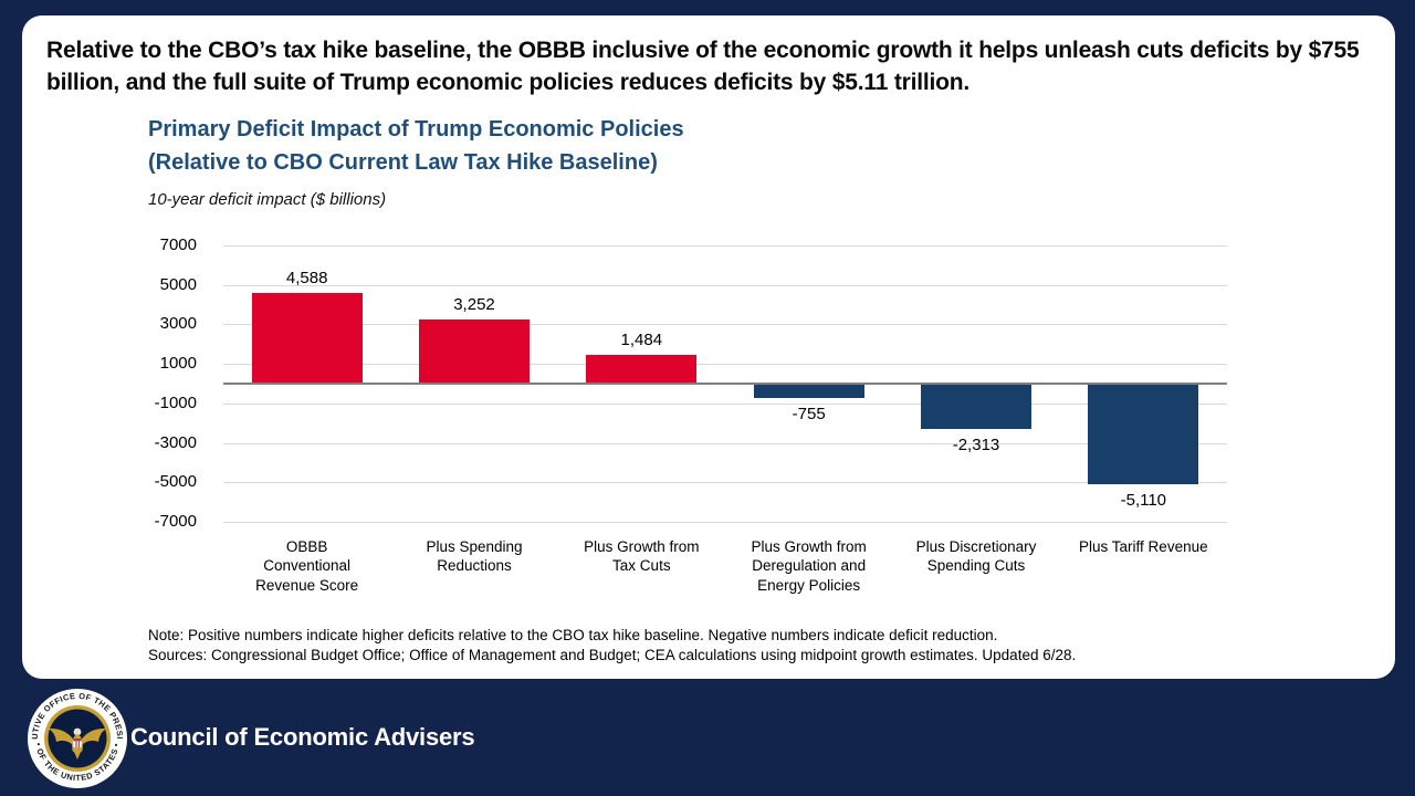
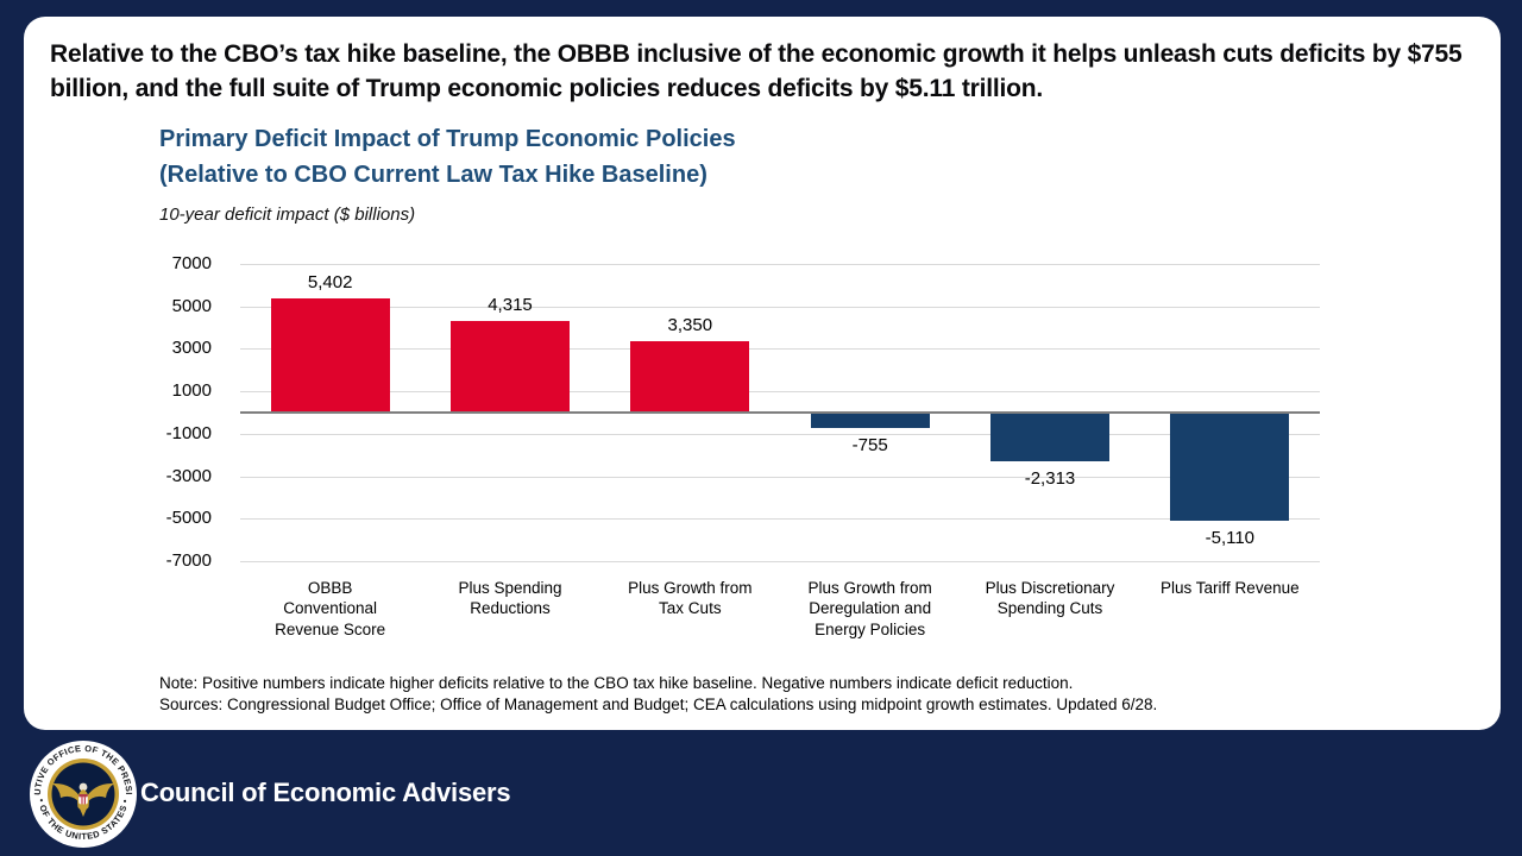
OBBB Conventional Revenue Score: 4,588 -> 5,402
Plus Spending Reductions: 3,252 -> 4,315
Plus Growth from Tax Cuts: 1,484 -> 3,350
